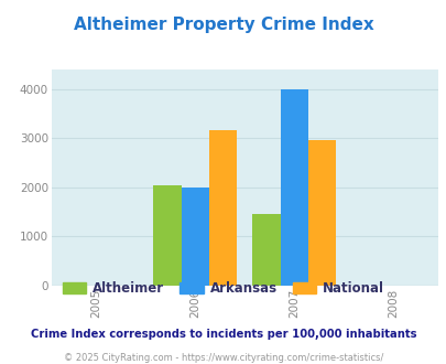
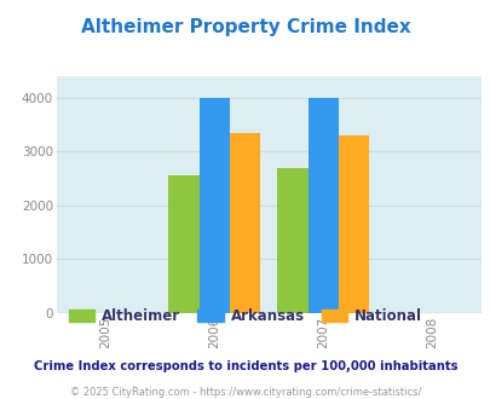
Altheimer/2006: 2050 -> 2550
Arkansas/2006: 2000 -> 4000
National/2006: 3150 -> 3350
Altheimer/2007: 1450 -> 2700
National/2007: 2950 -> 3300
